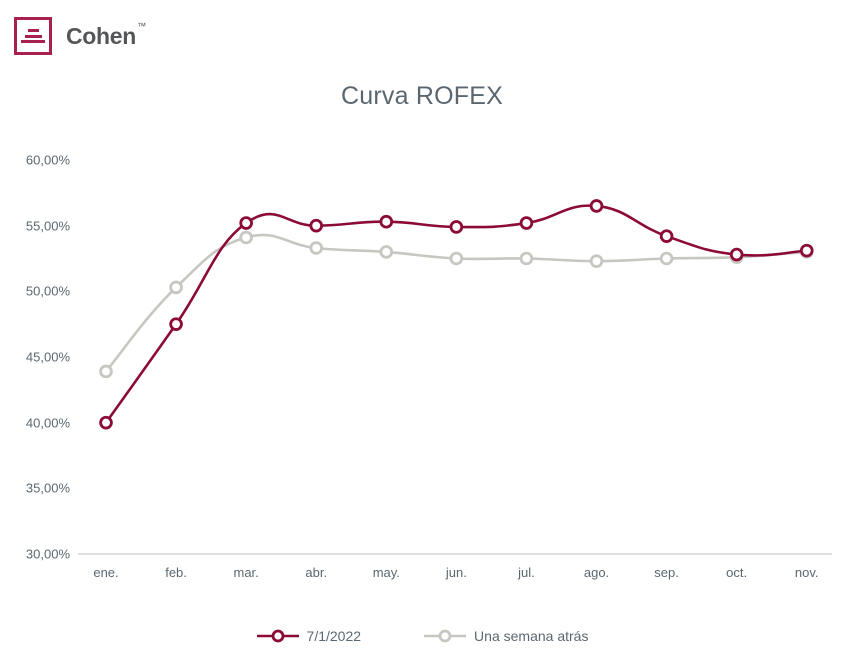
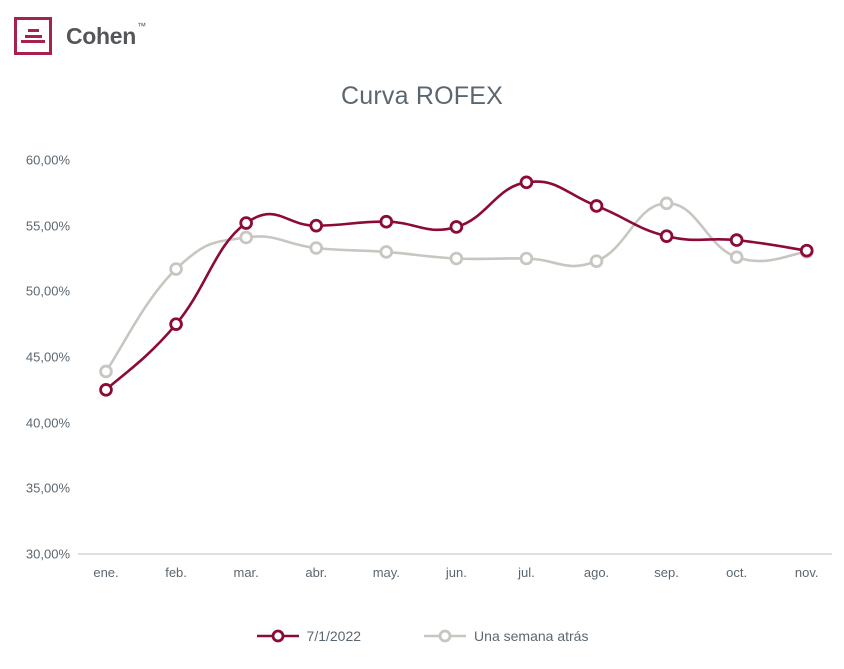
7/1/2022/ene.: 40,0% -> 42,5%
Una semana atrás/feb.: 50,3% -> 51,7%
7/1/2022/jul.: 55,2% -> 58,3%
Una semana atrás/sep.: 52,5% -> 56,7%
7/1/2022/oct.: 52,8% -> 53,9%
